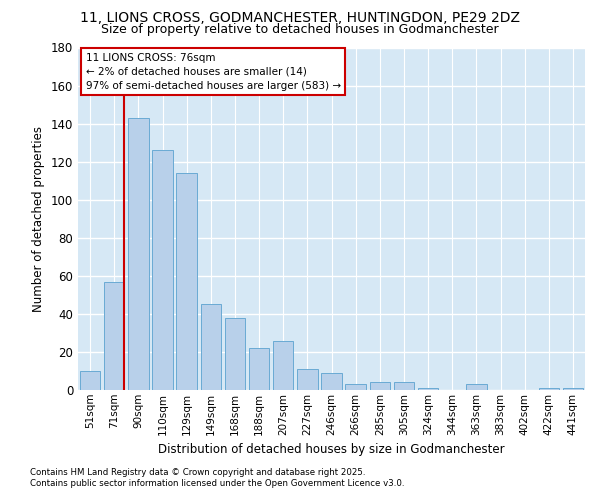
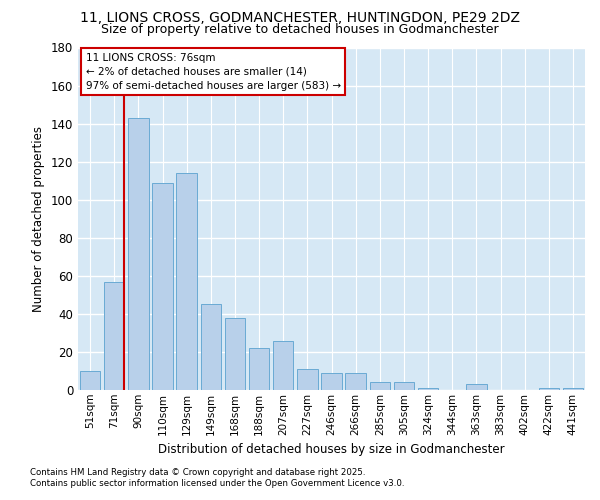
110sqm: 126 -> 109
266sqm: 3 -> 9
